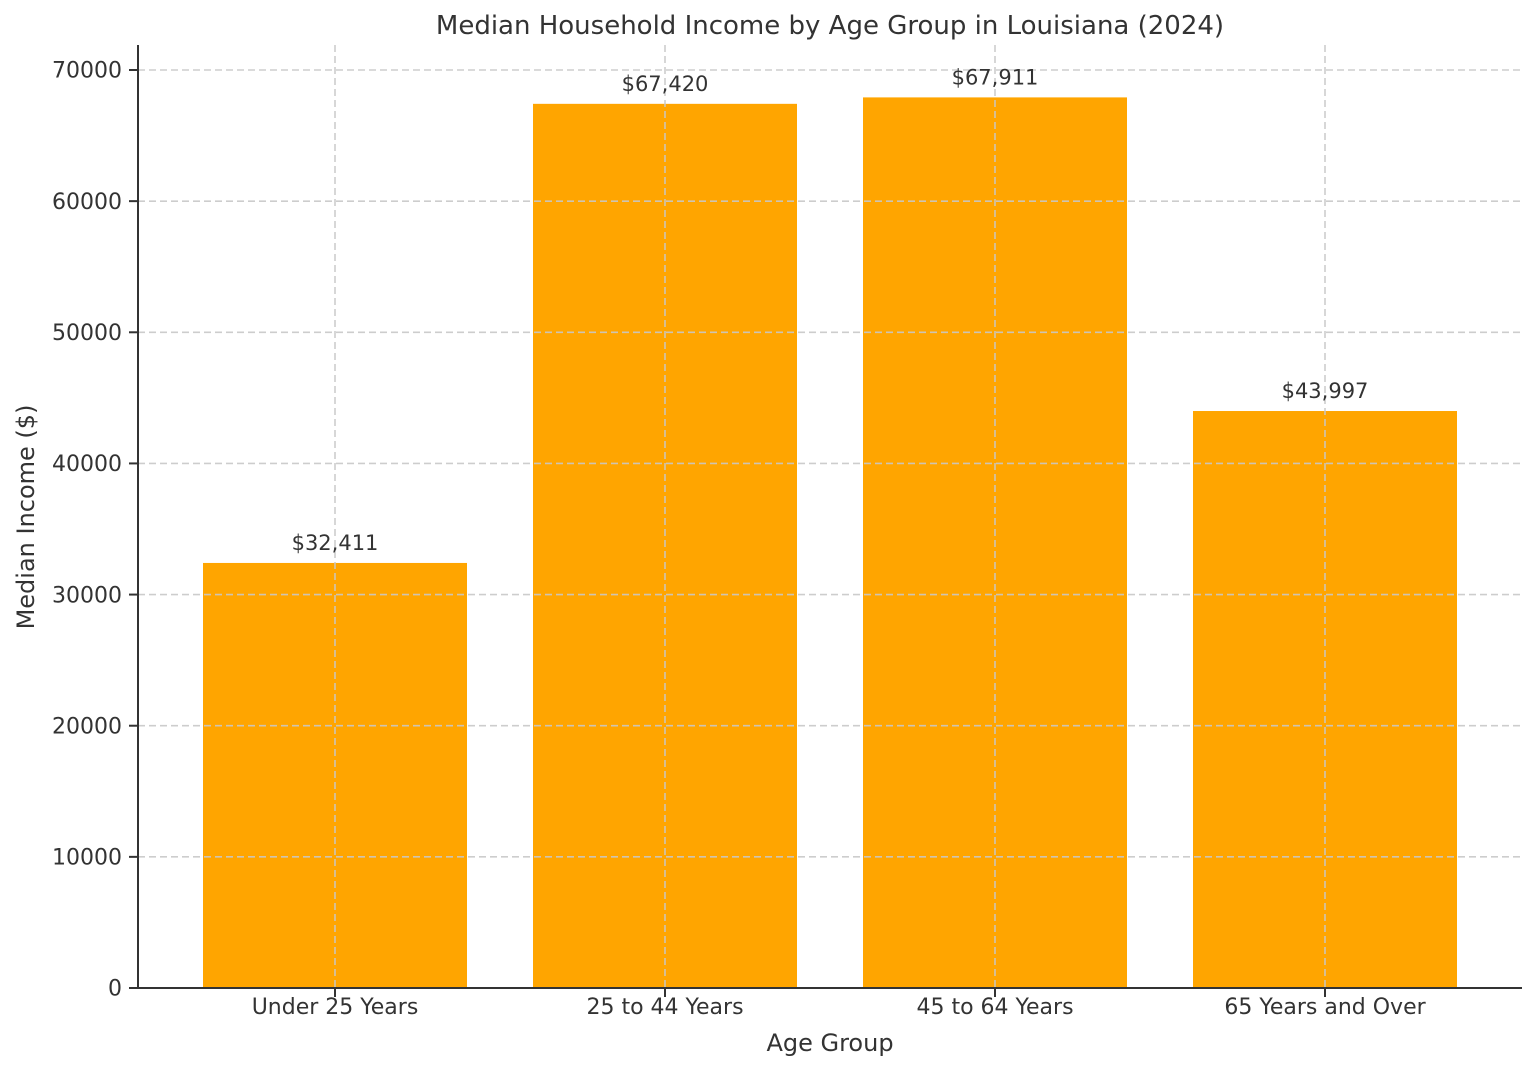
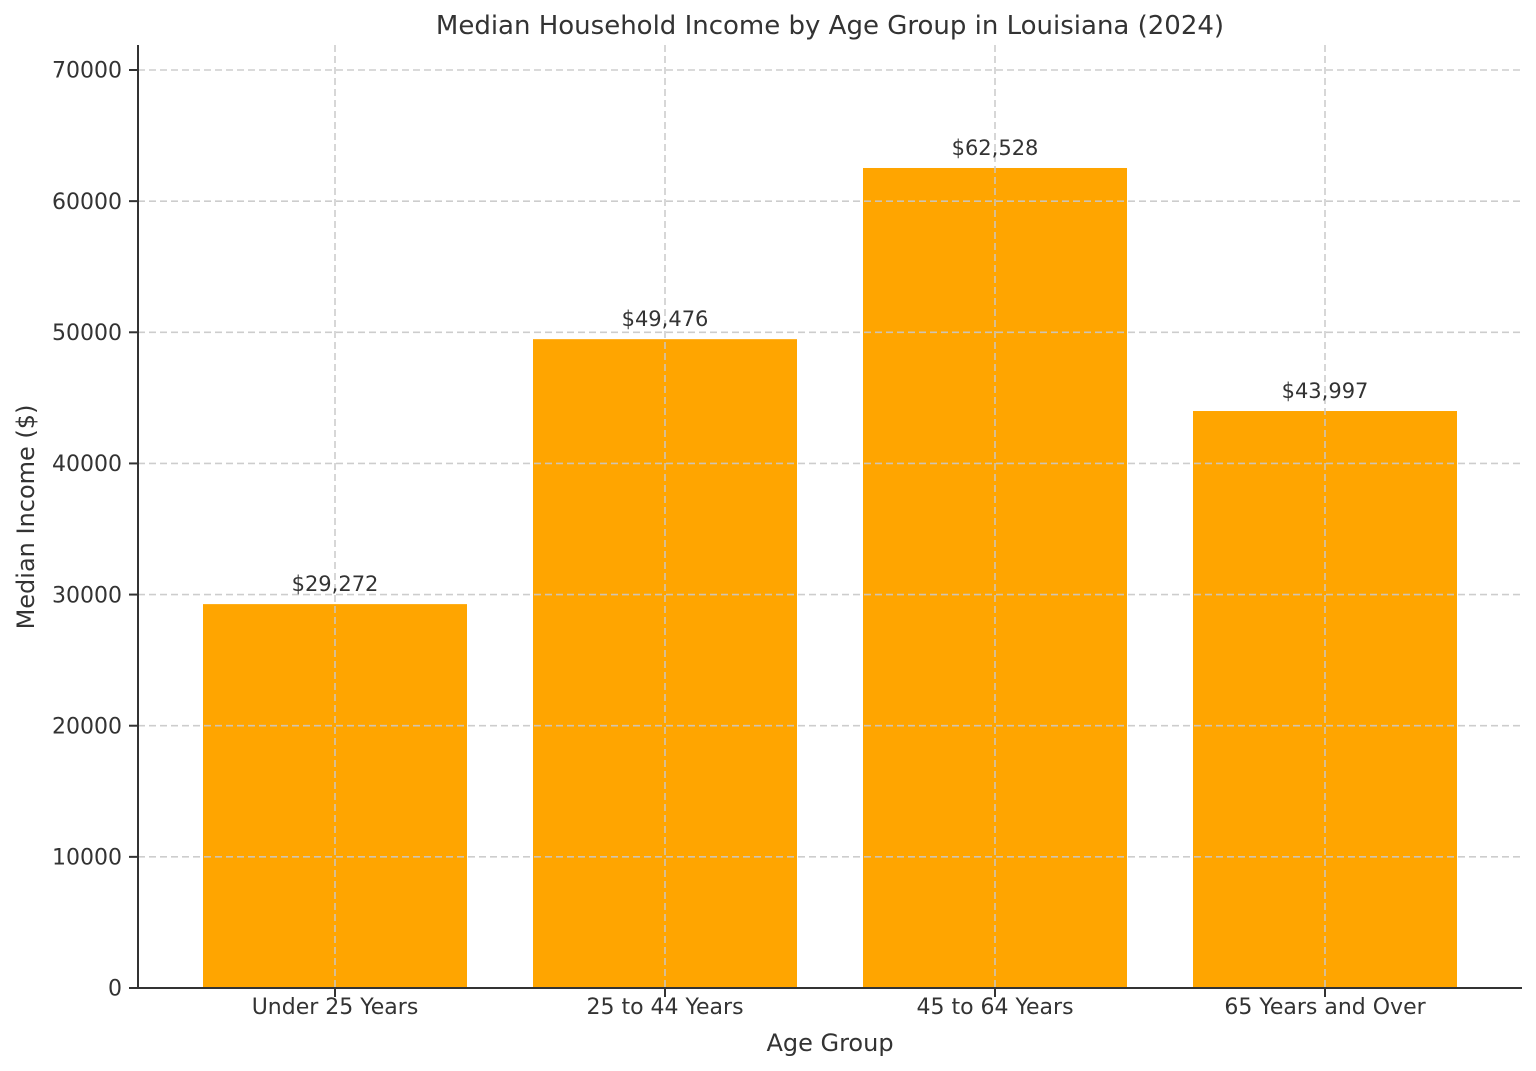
Under 25 Years: $32,411 -> $29,272
25 to 44 Years: $67,420 -> $49,476
45 to 64 Years: $67,911 -> $62,528
